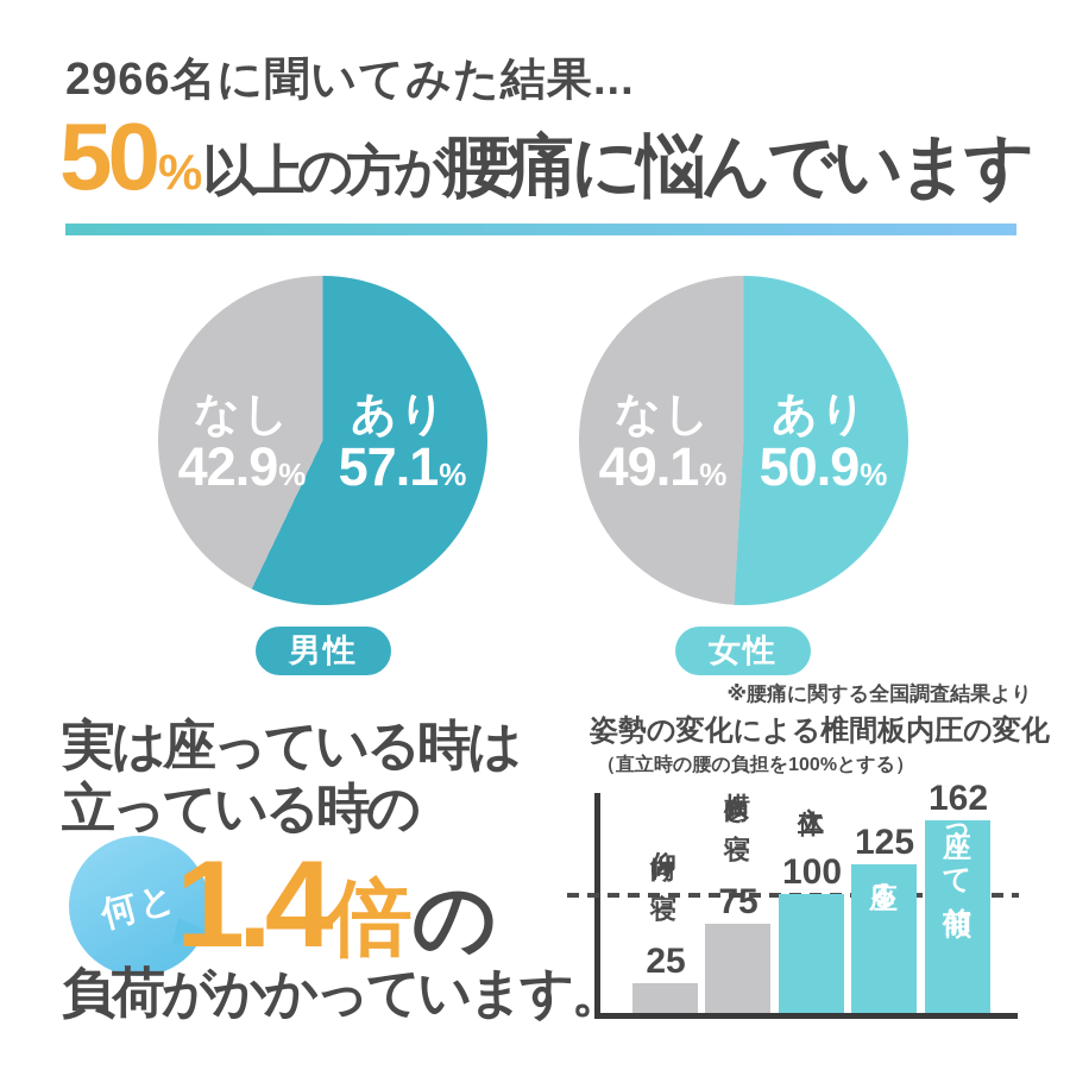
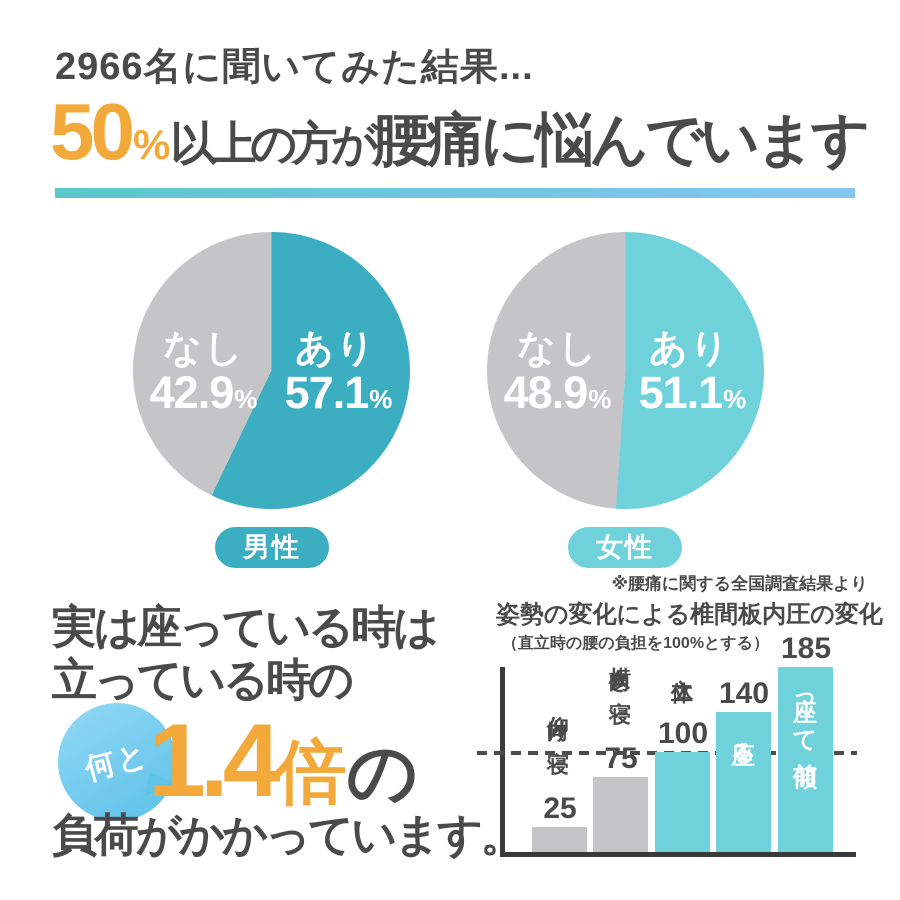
女性/あり: 50.9 -> 51.1
女性/なし: 49.1 -> 48.9
姿勢の変化による椎間板内圧の変化/座る: 125 -> 140
姿勢の変化による椎間板内圧の変化/座って前傾: 162 -> 185
